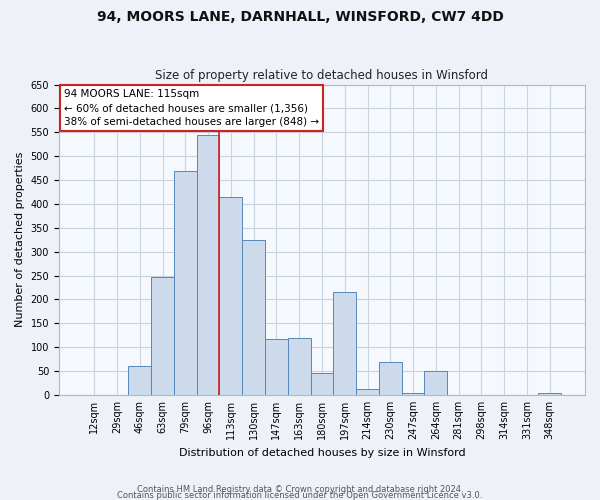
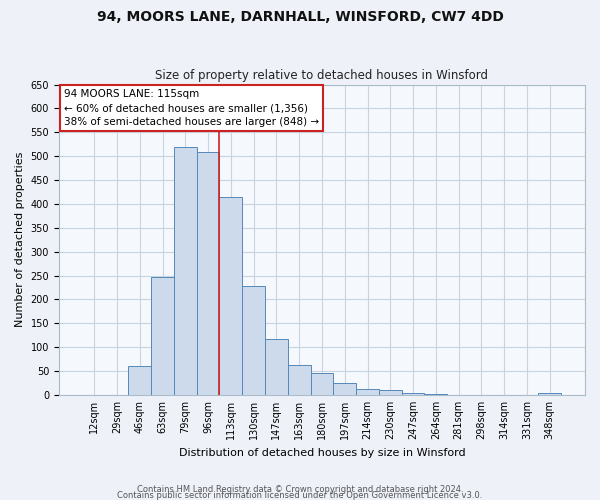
79sqm: 470 -> 520
96sqm: 545 -> 508
130sqm: 325 -> 228
163sqm: 120 -> 63
197sqm: 215 -> 24
230sqm: 70 -> 10
264sqm: 50 -> 2
